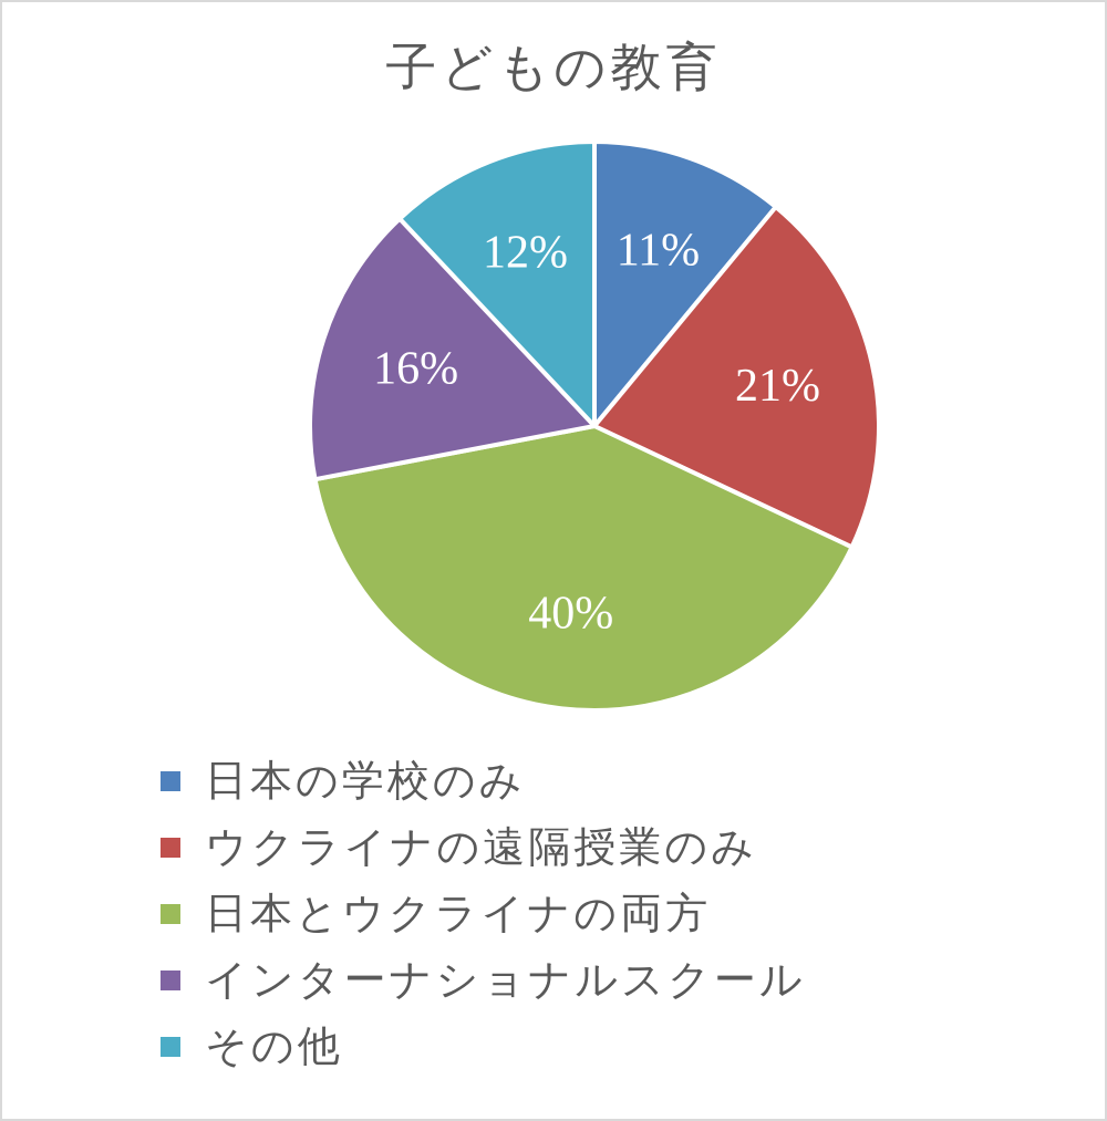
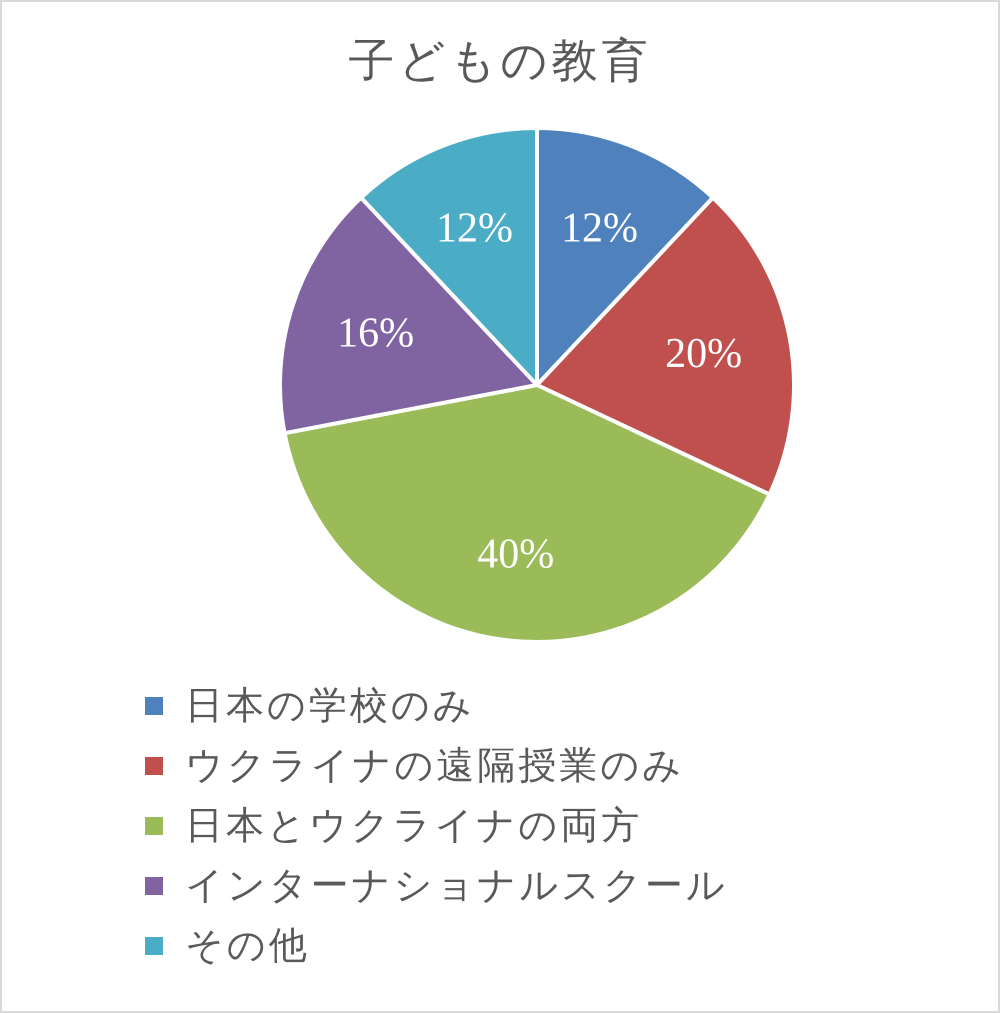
日本の学校のみ: 11% -> 12%
ウクライナの遠隔授業のみ: 21% -> 20%
